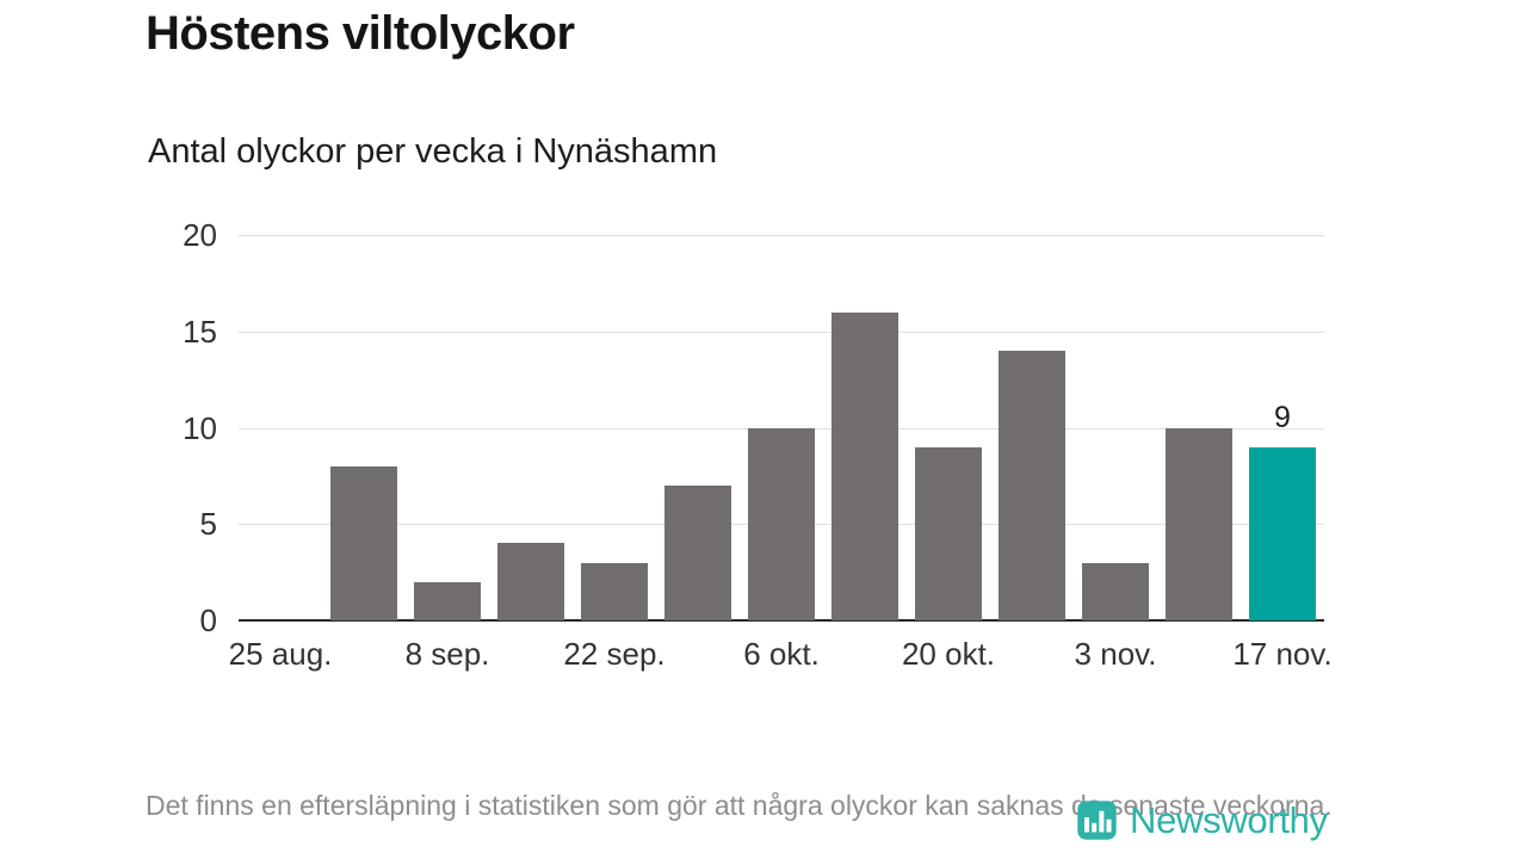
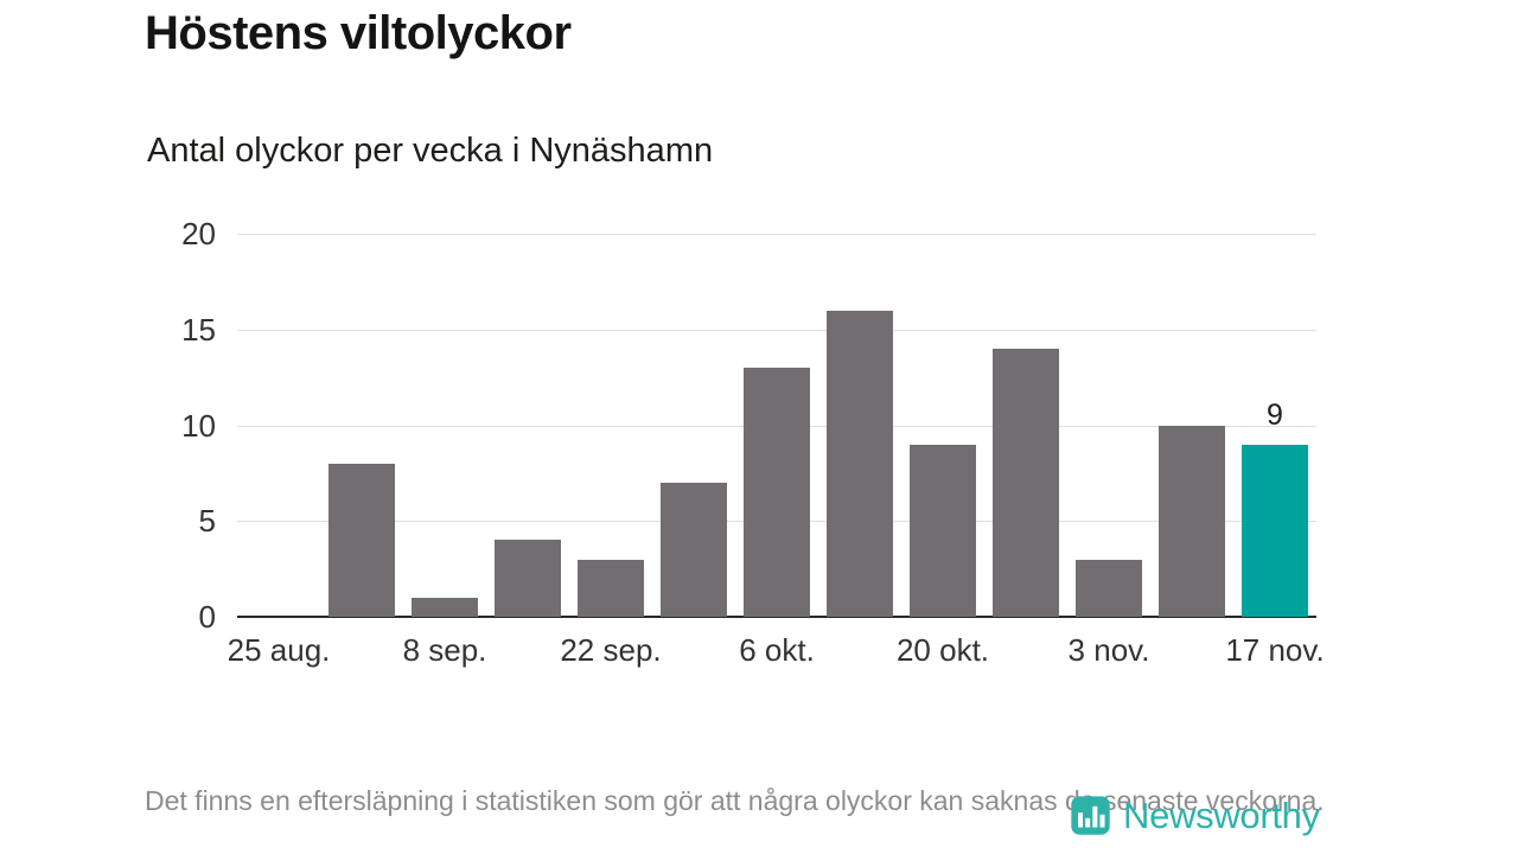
8 sep.: 2 -> 1
6 okt.: 10 -> 13
